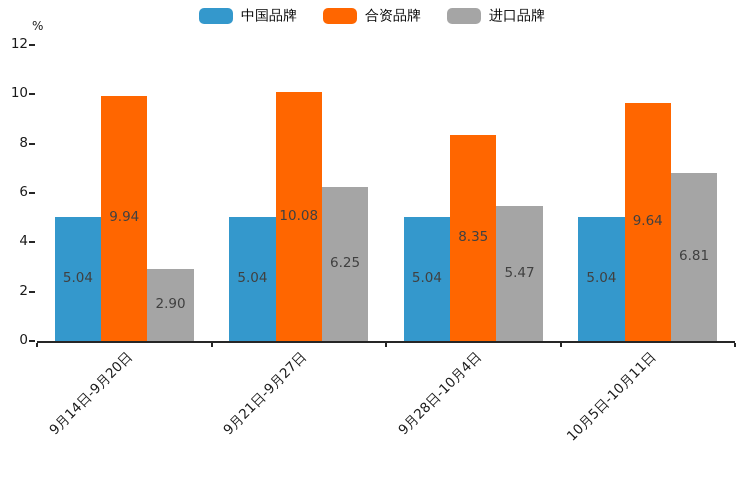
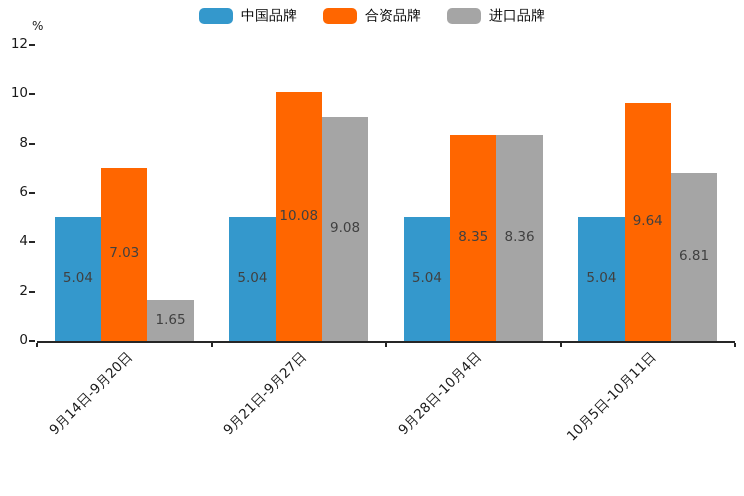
合资品牌/9月14日-9月20日: 9.94 -> 7.03
进口品牌/9月14日-9月20日: 2.90 -> 1.65
进口品牌/9月21日-9月27日: 6.25 -> 9.08
进口品牌/9月28日-10月4日: 5.47 -> 8.36
